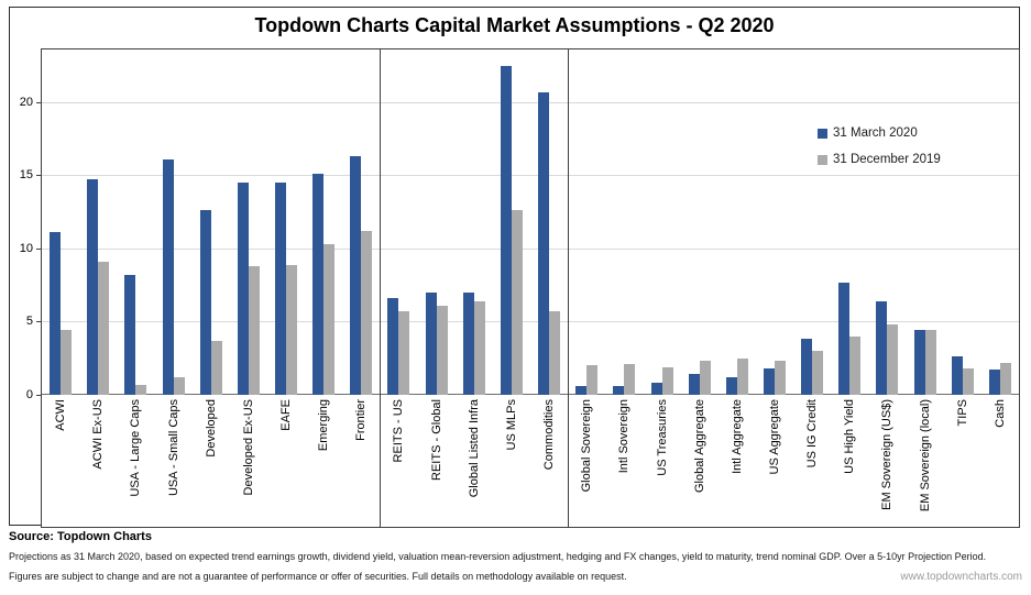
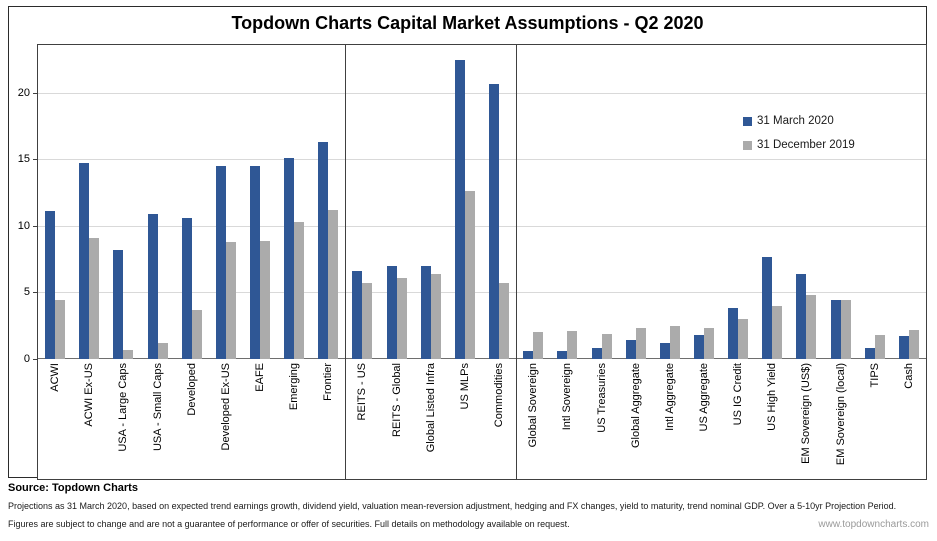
31 March 2020/USA - Small Caps: 16.1 -> 10.9
31 March 2020/Developed: 12.6 -> 10.6
31 March 2020/TIPS: 2.6 -> 0.8
